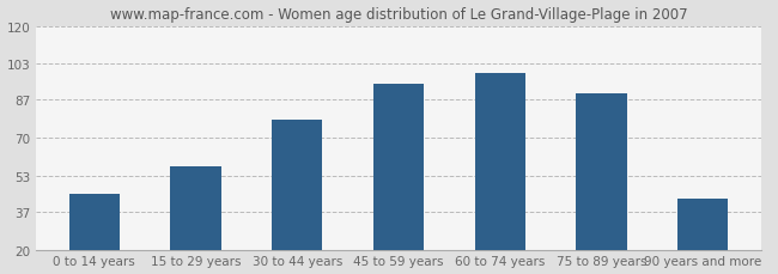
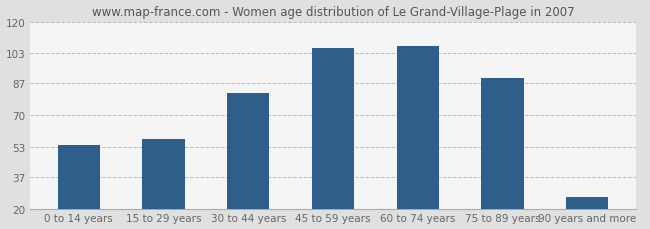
0 to 14 years: 45 -> 54
30 to 44 years: 78 -> 82
45 to 59 years: 94 -> 106
60 to 74 years: 99 -> 107
90 years and more: 43 -> 26
